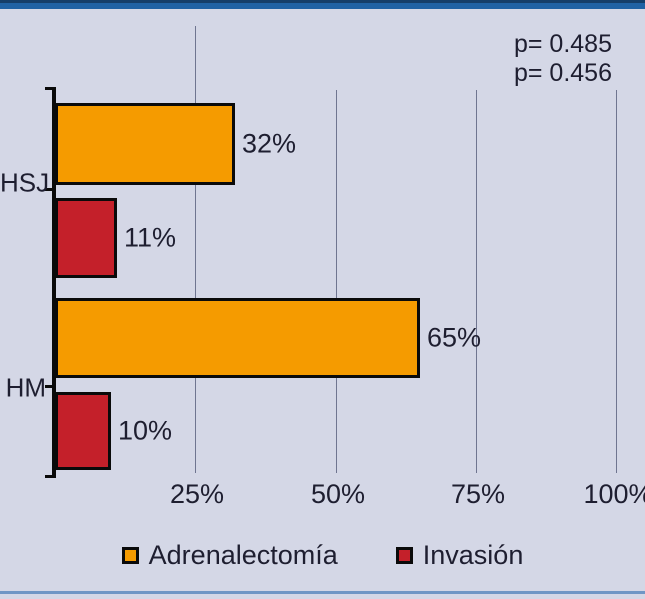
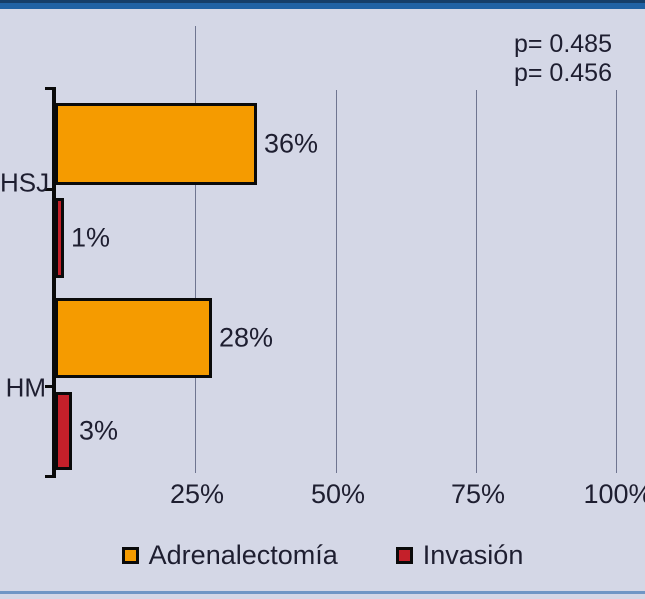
Adrenalectomía/HSJ: 32% -> 36%
Invasión/HSJ: 11% -> 1%
Adrenalectomía/HM: 65% -> 28%
Invasión/HM: 10% -> 3%
